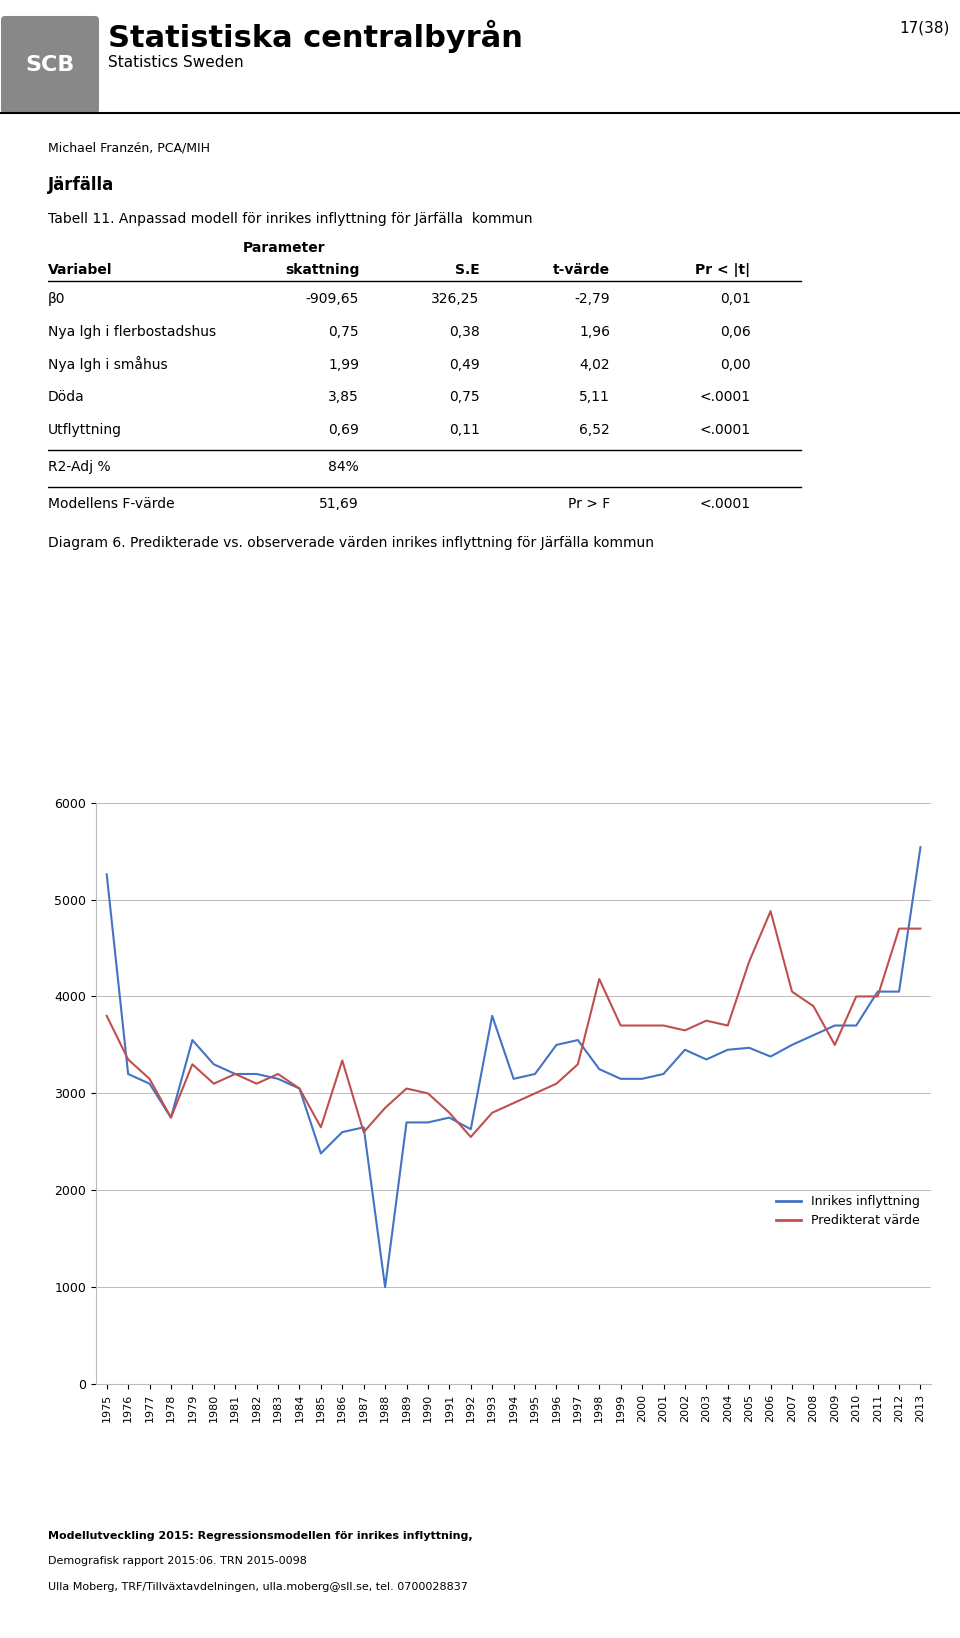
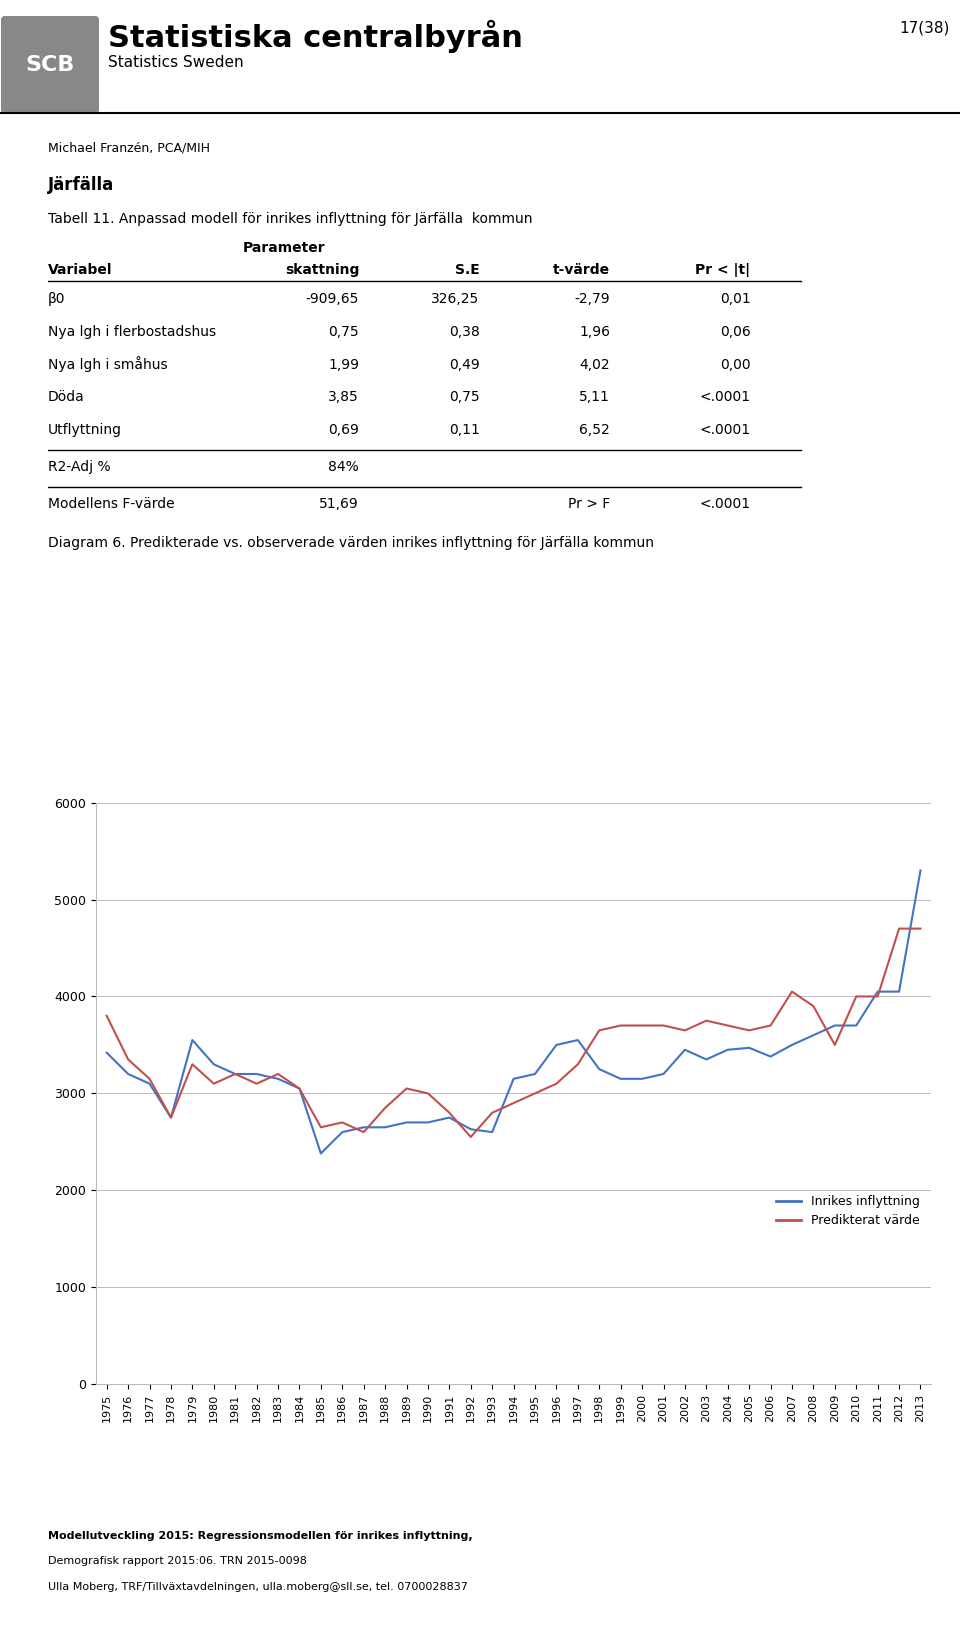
Inrikes inflyttning/1975: 5260 -> 3420
Predikterat värde/1986: 3340 -> 2700
Inrikes inflyttning/1988: 1000 -> 2650
Inrikes inflyttning/1993: 3800 -> 2600
Predikterat värde/1998: 4180 -> 3650
Predikterat värde/2005: 4360 -> 3650
Predikterat värde/2006: 4880 -> 3700
Inrikes inflyttning/2013: 5540 -> 5300
